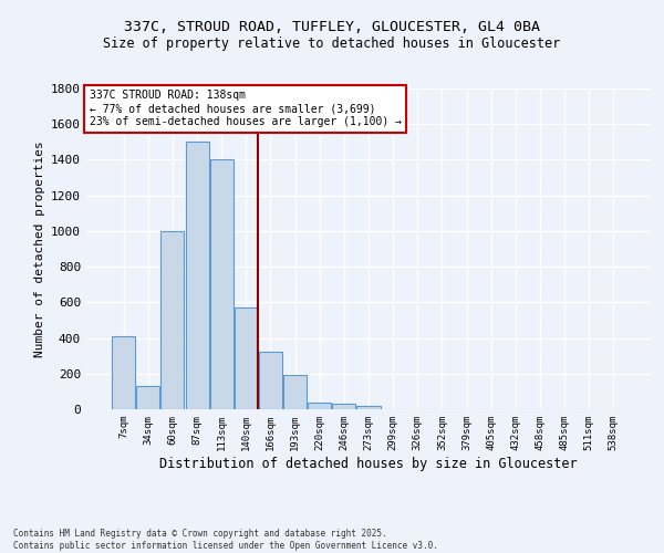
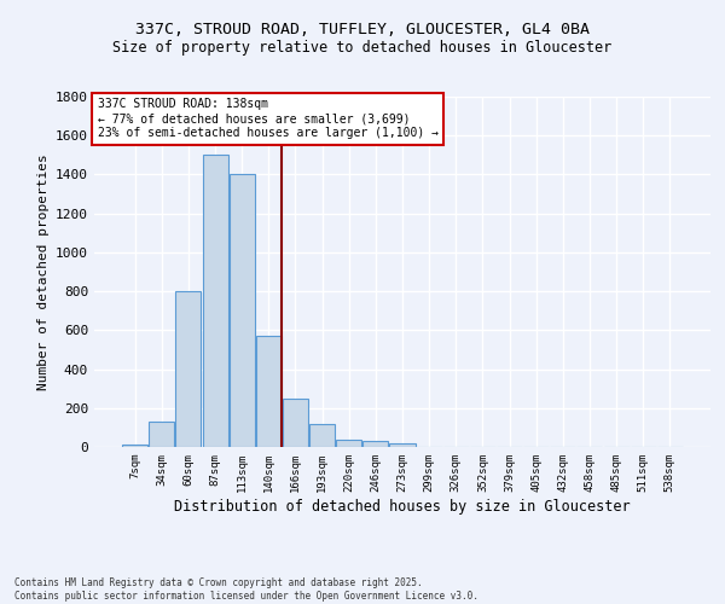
7sqm: 410 -> 10
60sqm: 1000 -> 800
166sqm: 320 -> 250
193sqm: 190 -> 120
